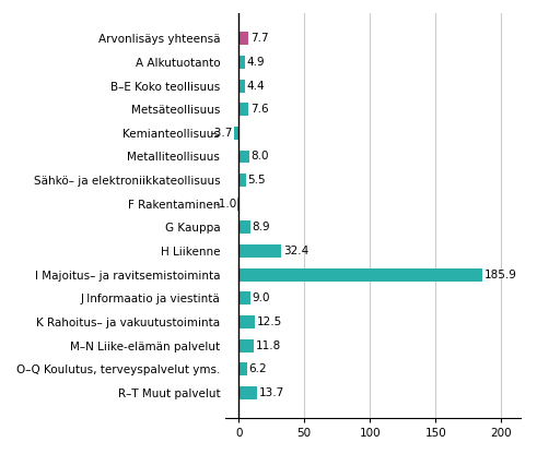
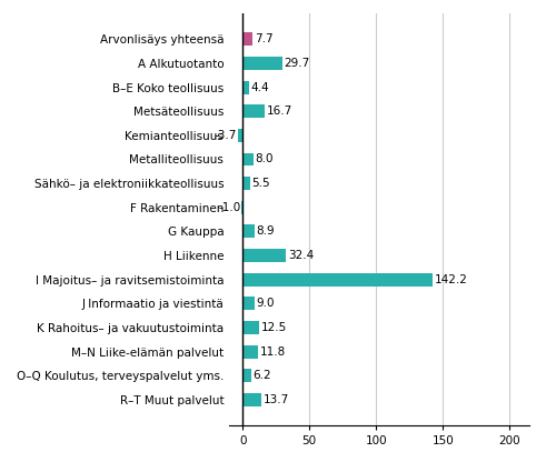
A Alkutuotanto: 4.9 -> 29.7
Metsäteollisuus: 7.6 -> 16.7
I Majoitus– ja ravitsemistoiminta: 185.9 -> 142.2
